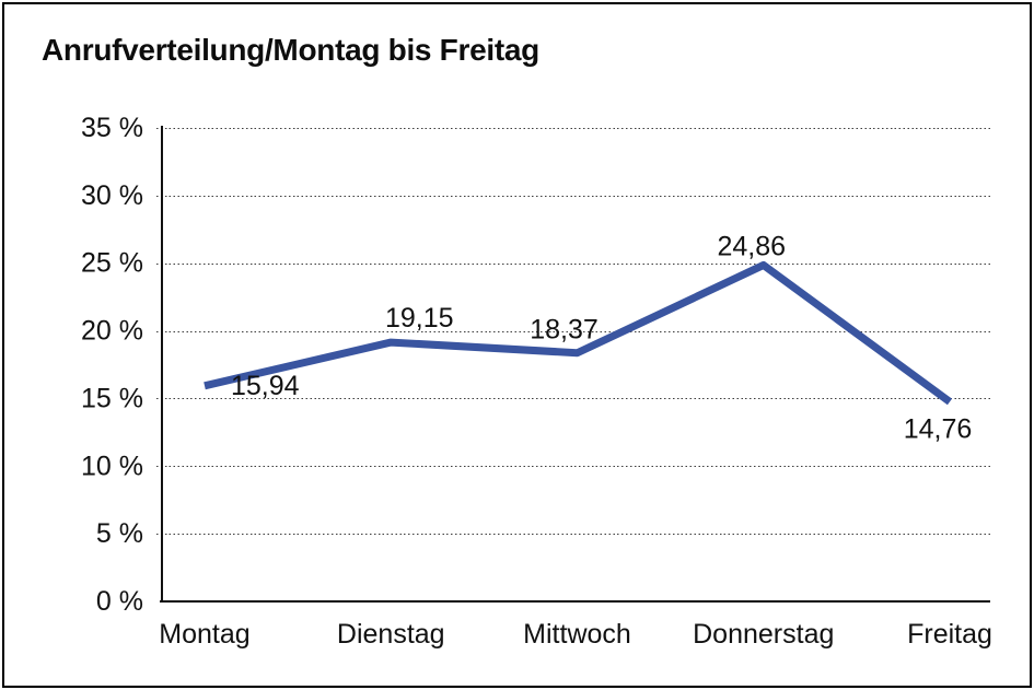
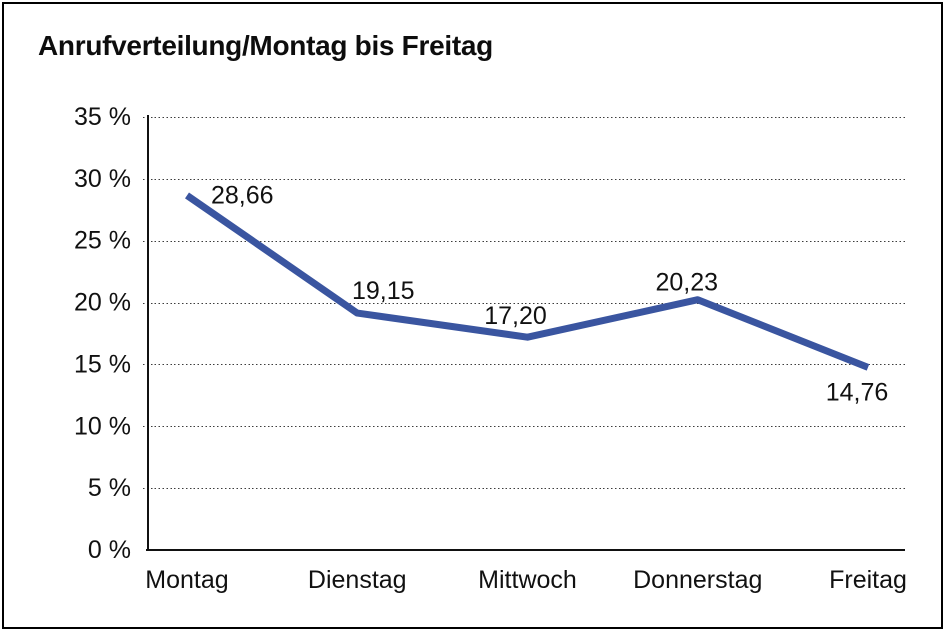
Montag: 15,94 -> 28,66
Mittwoch: 18,37 -> 17,20
Donnerstag: 24,86 -> 20,23
